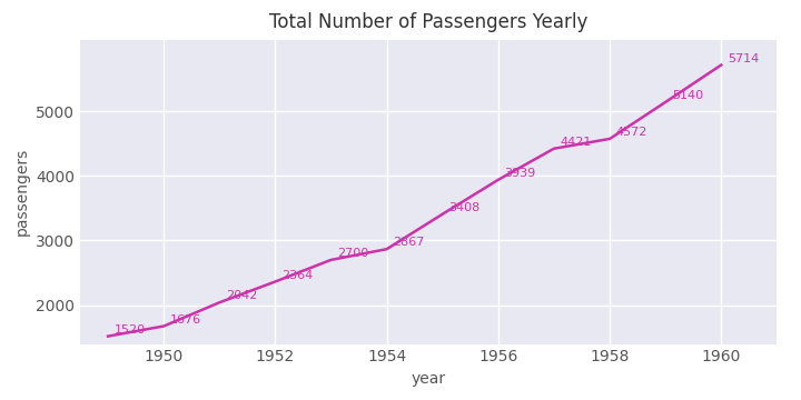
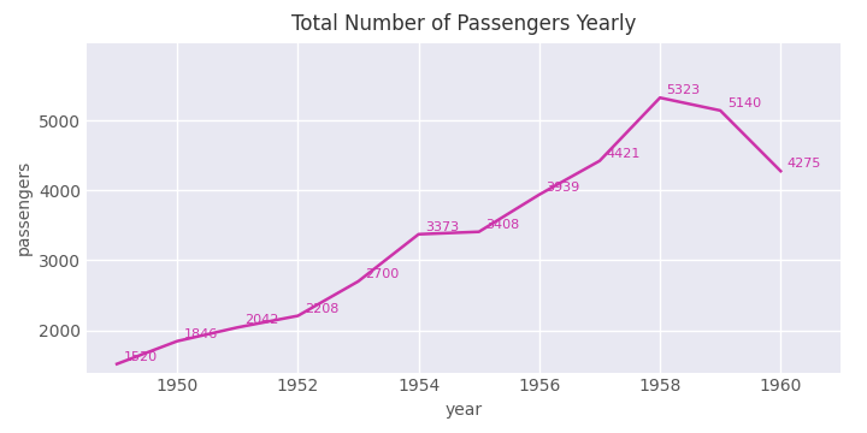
1950: 1676 -> 1846
1952: 2364 -> 2208
1954: 2867 -> 3373
1958: 4572 -> 5323
1960: 5714 -> 4275
